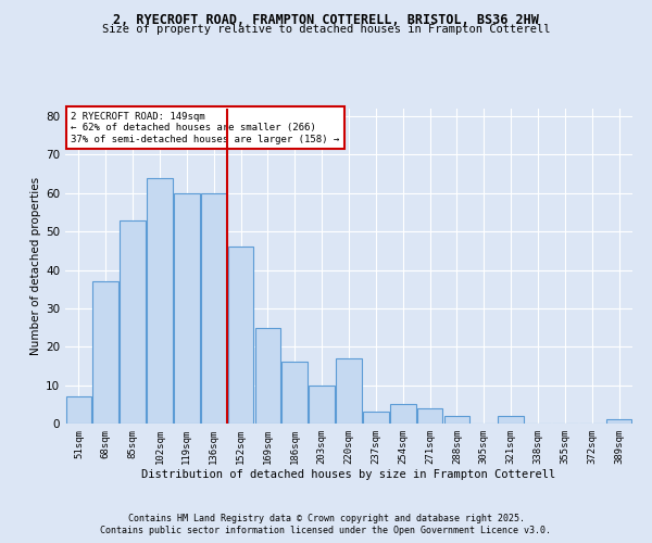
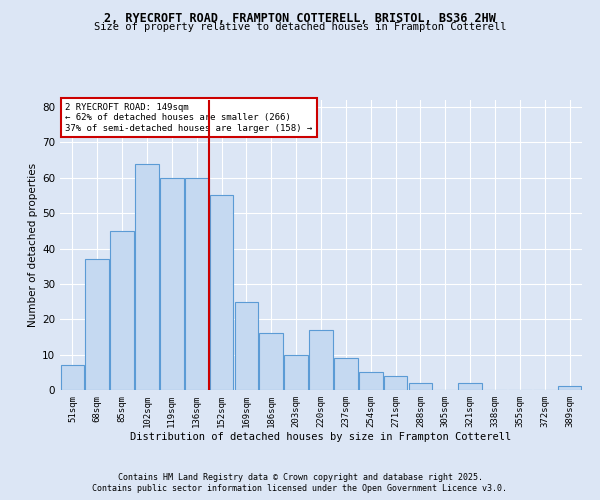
85sqm: 53 -> 45
152sqm: 46 -> 55
237sqm: 3 -> 9
